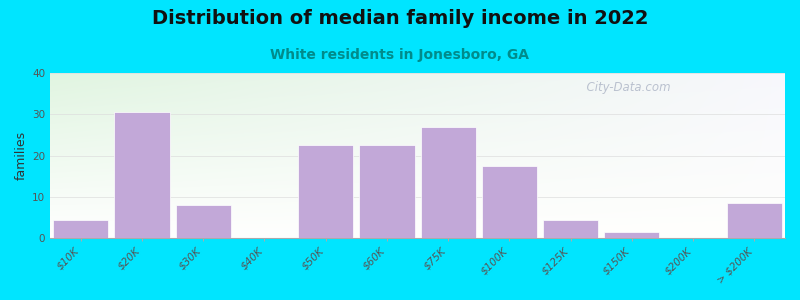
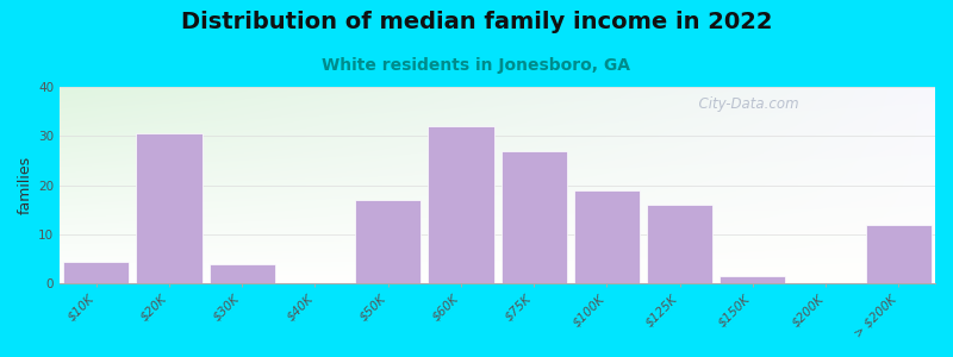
$30K: 8.0 -> 4.0
$50K: 22.5 -> 17.0
$60K: 22.5 -> 32.0
$100K: 17.5 -> 19.0
$125K: 4.5 -> 16.0
> $200K: 8.5 -> 12.0
